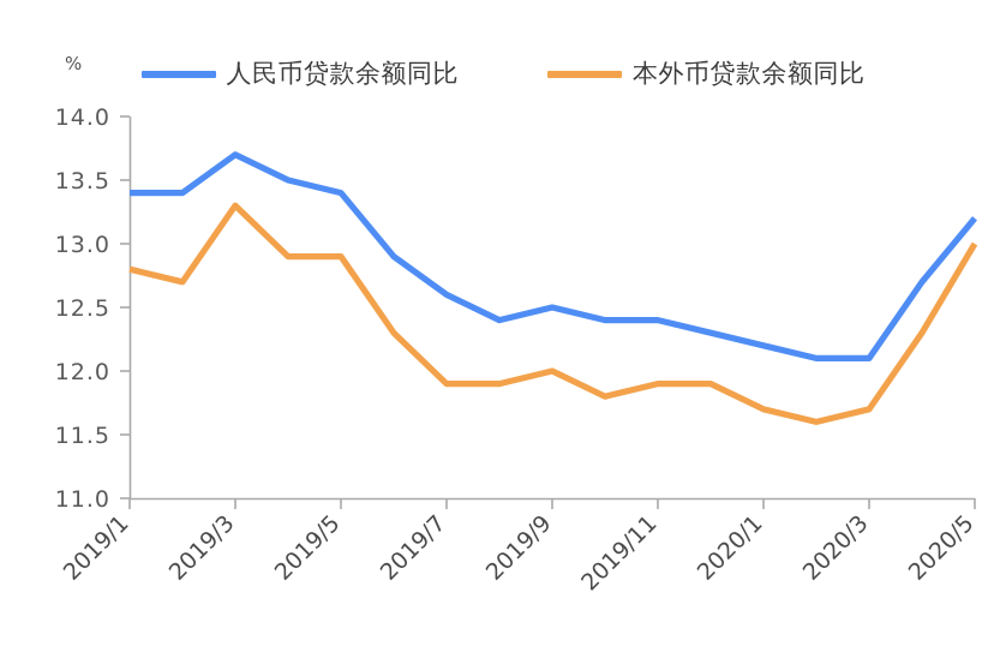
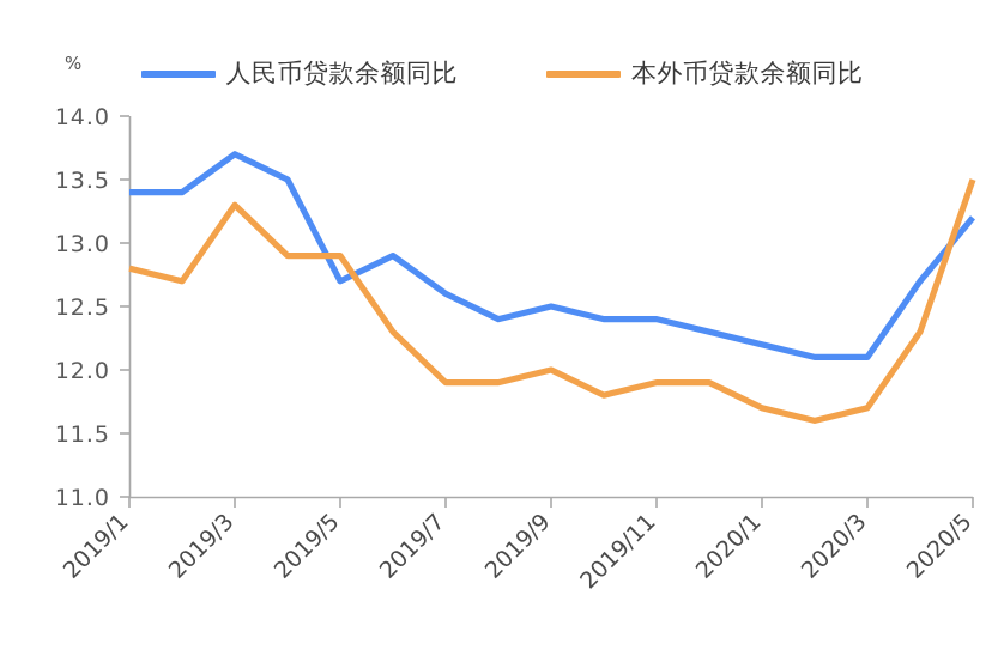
人民币贷款余额同比/2019/5: 13.4 -> 12.7
本外币贷款余额同比/2020/5: 13.0 -> 13.5
